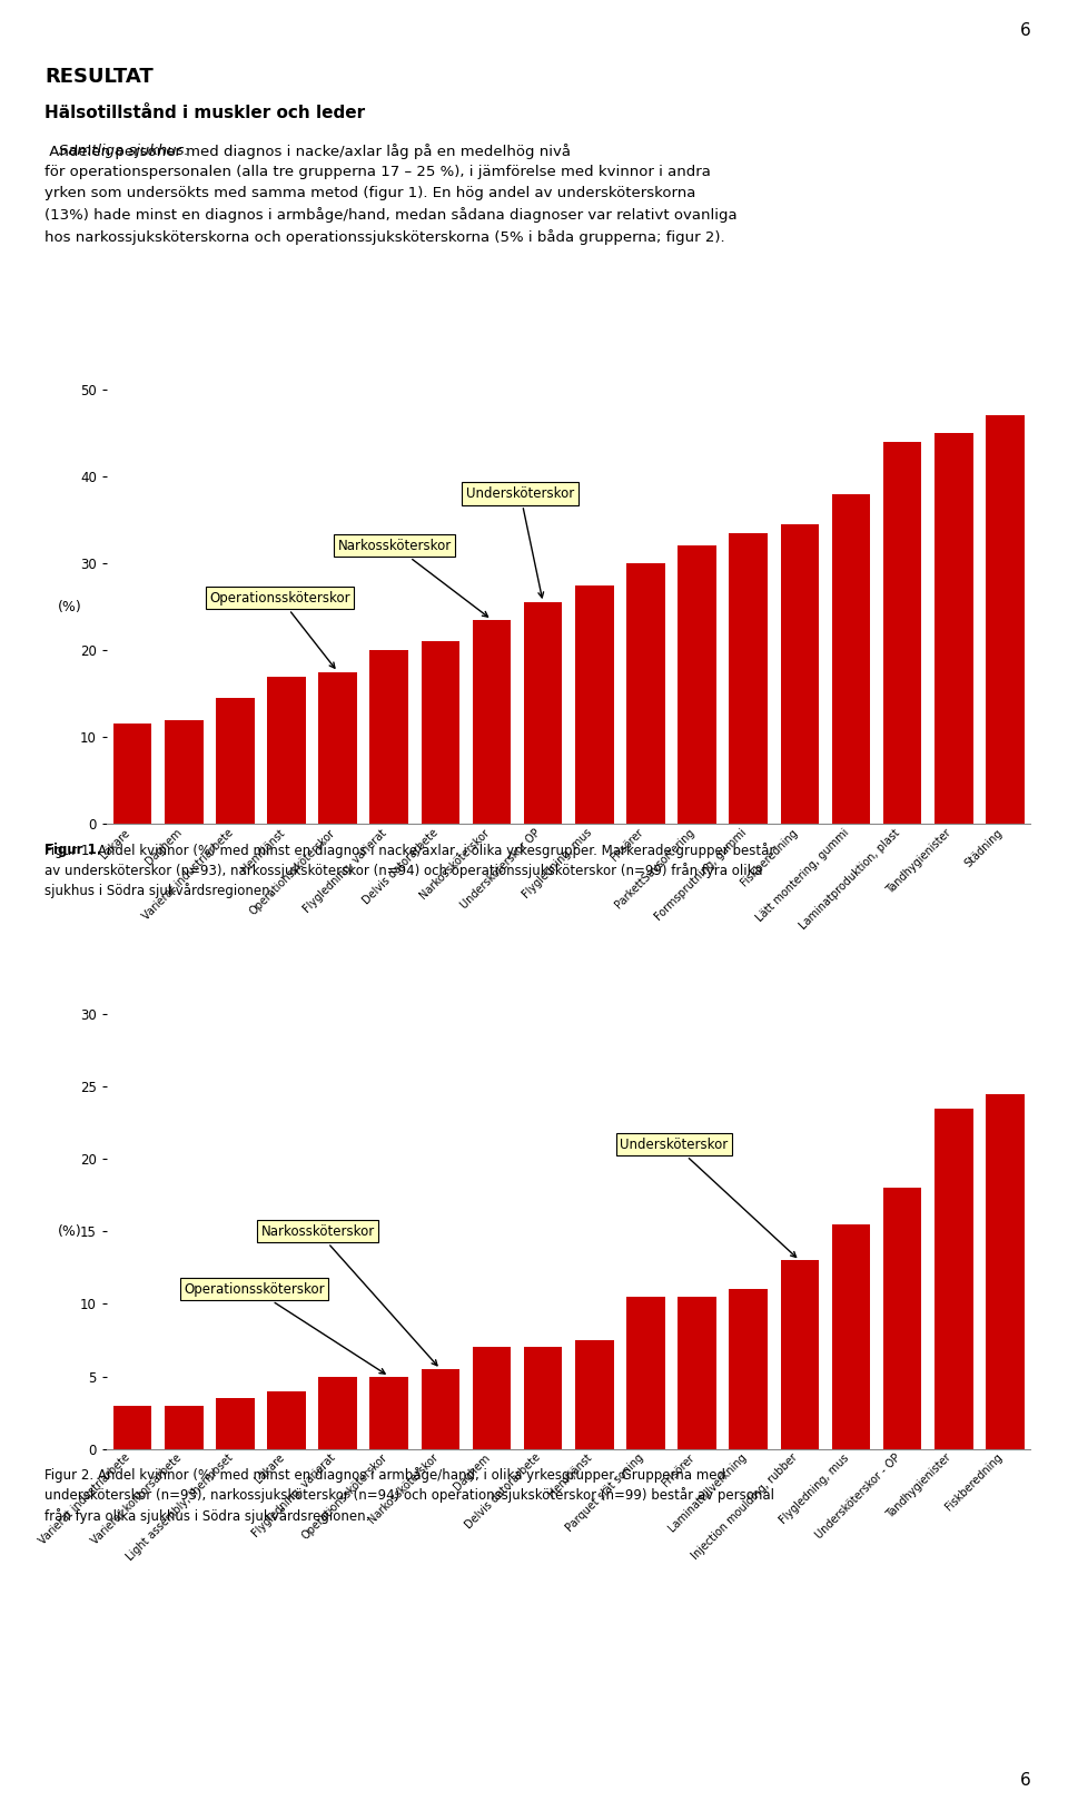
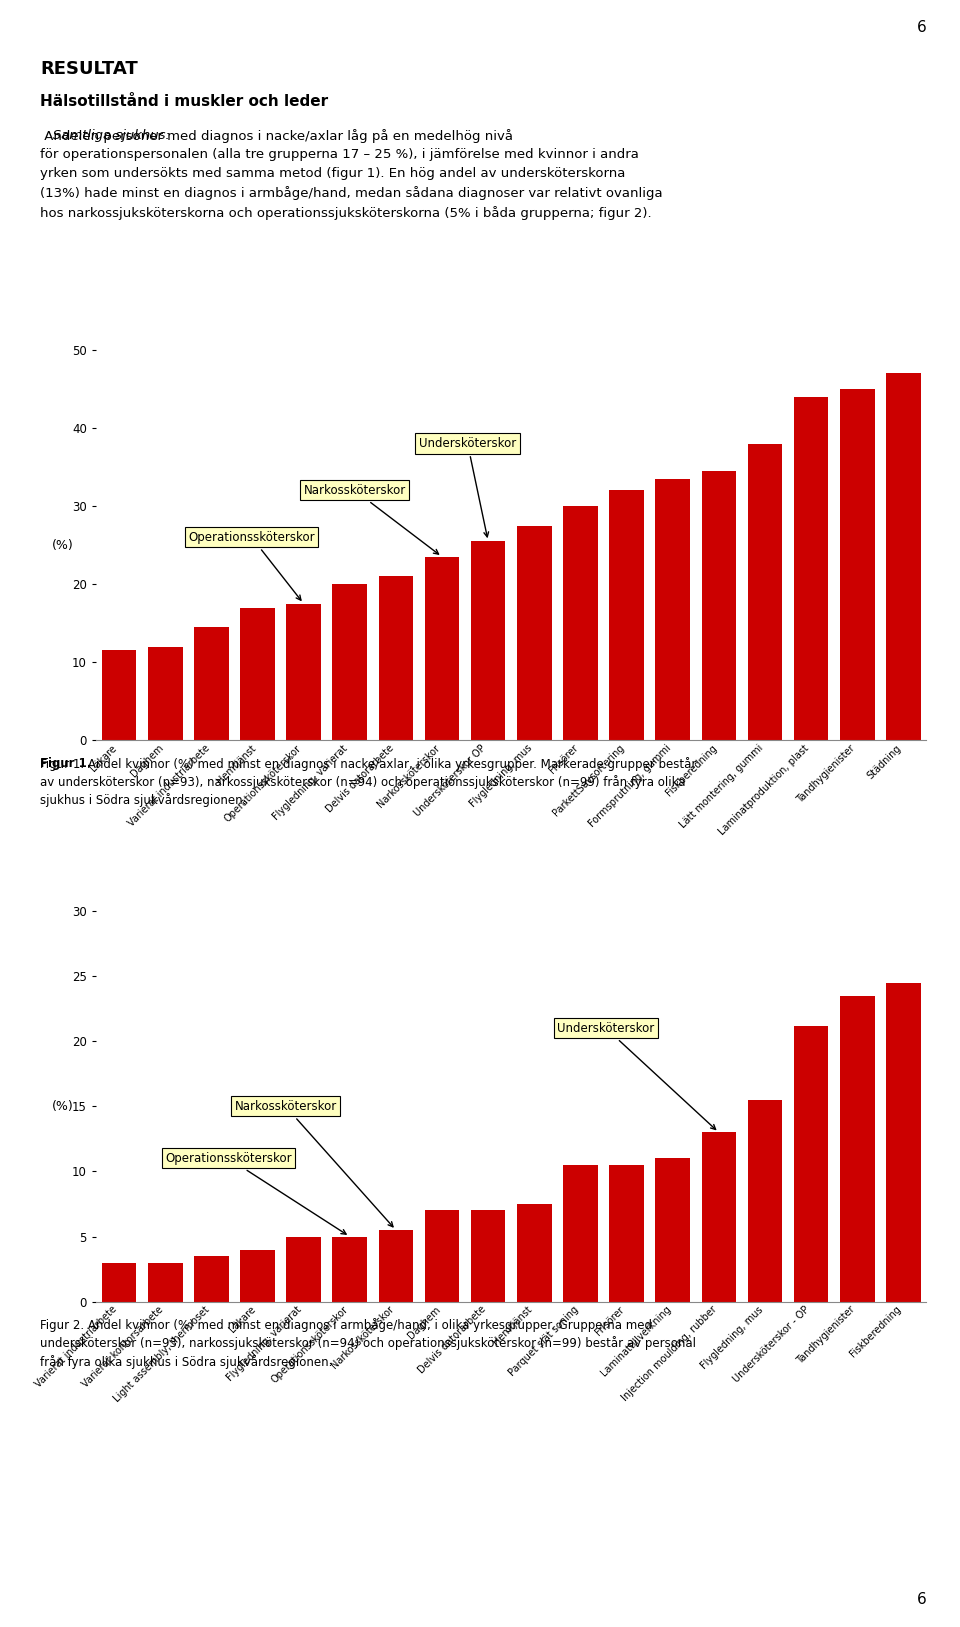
Undersköterskor - OP: 18.0 -> 21.2
